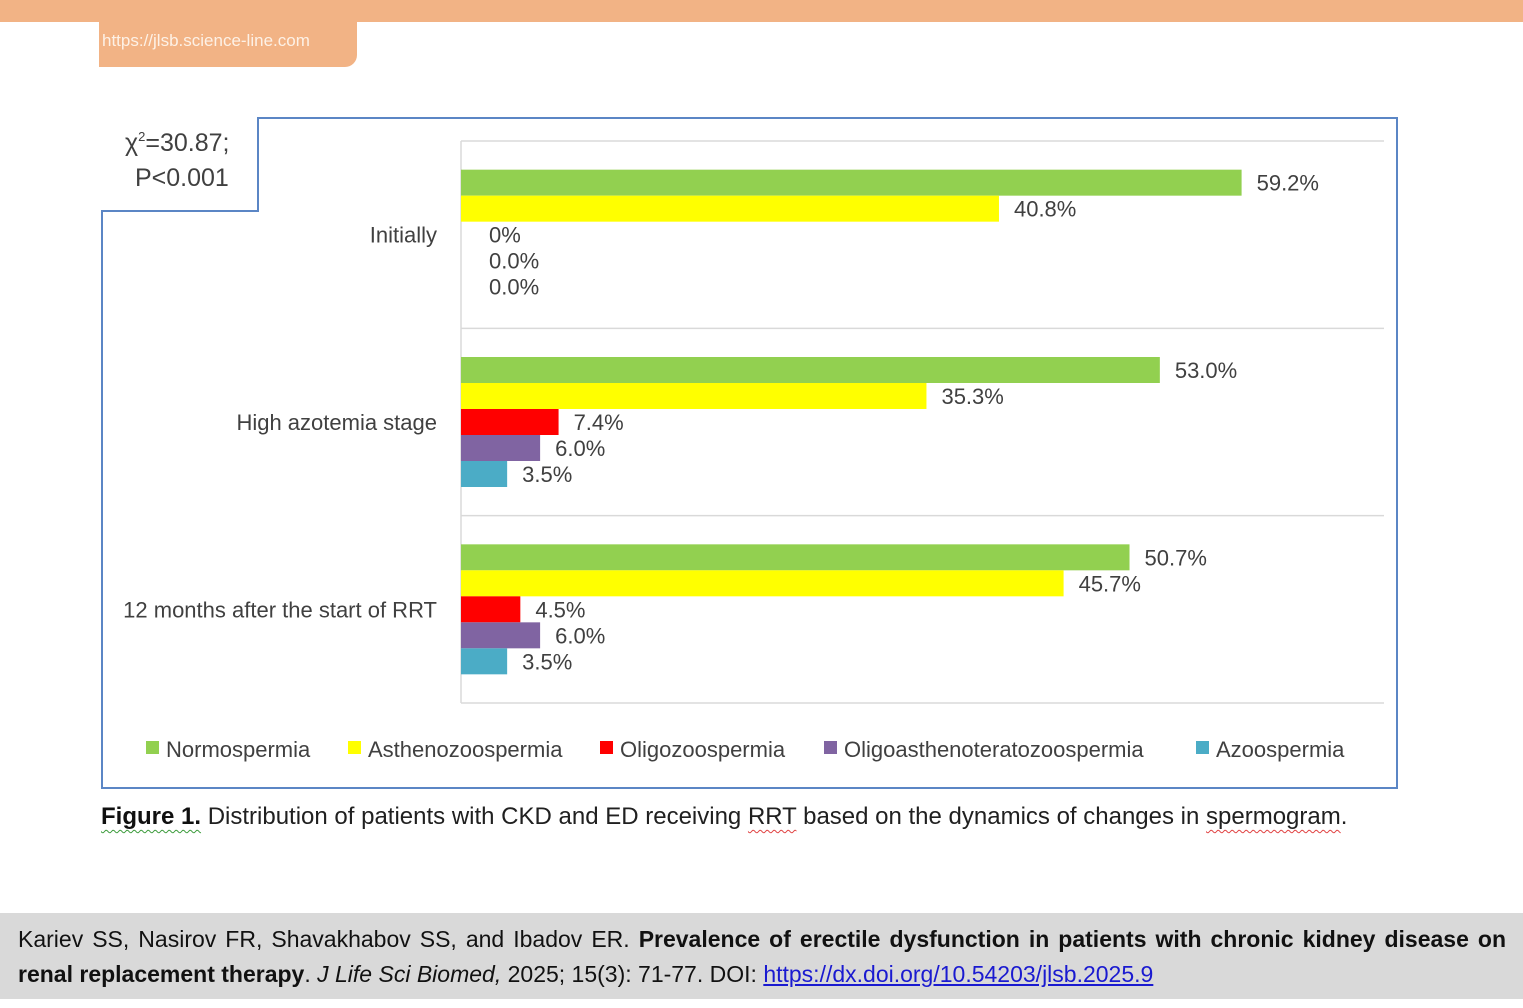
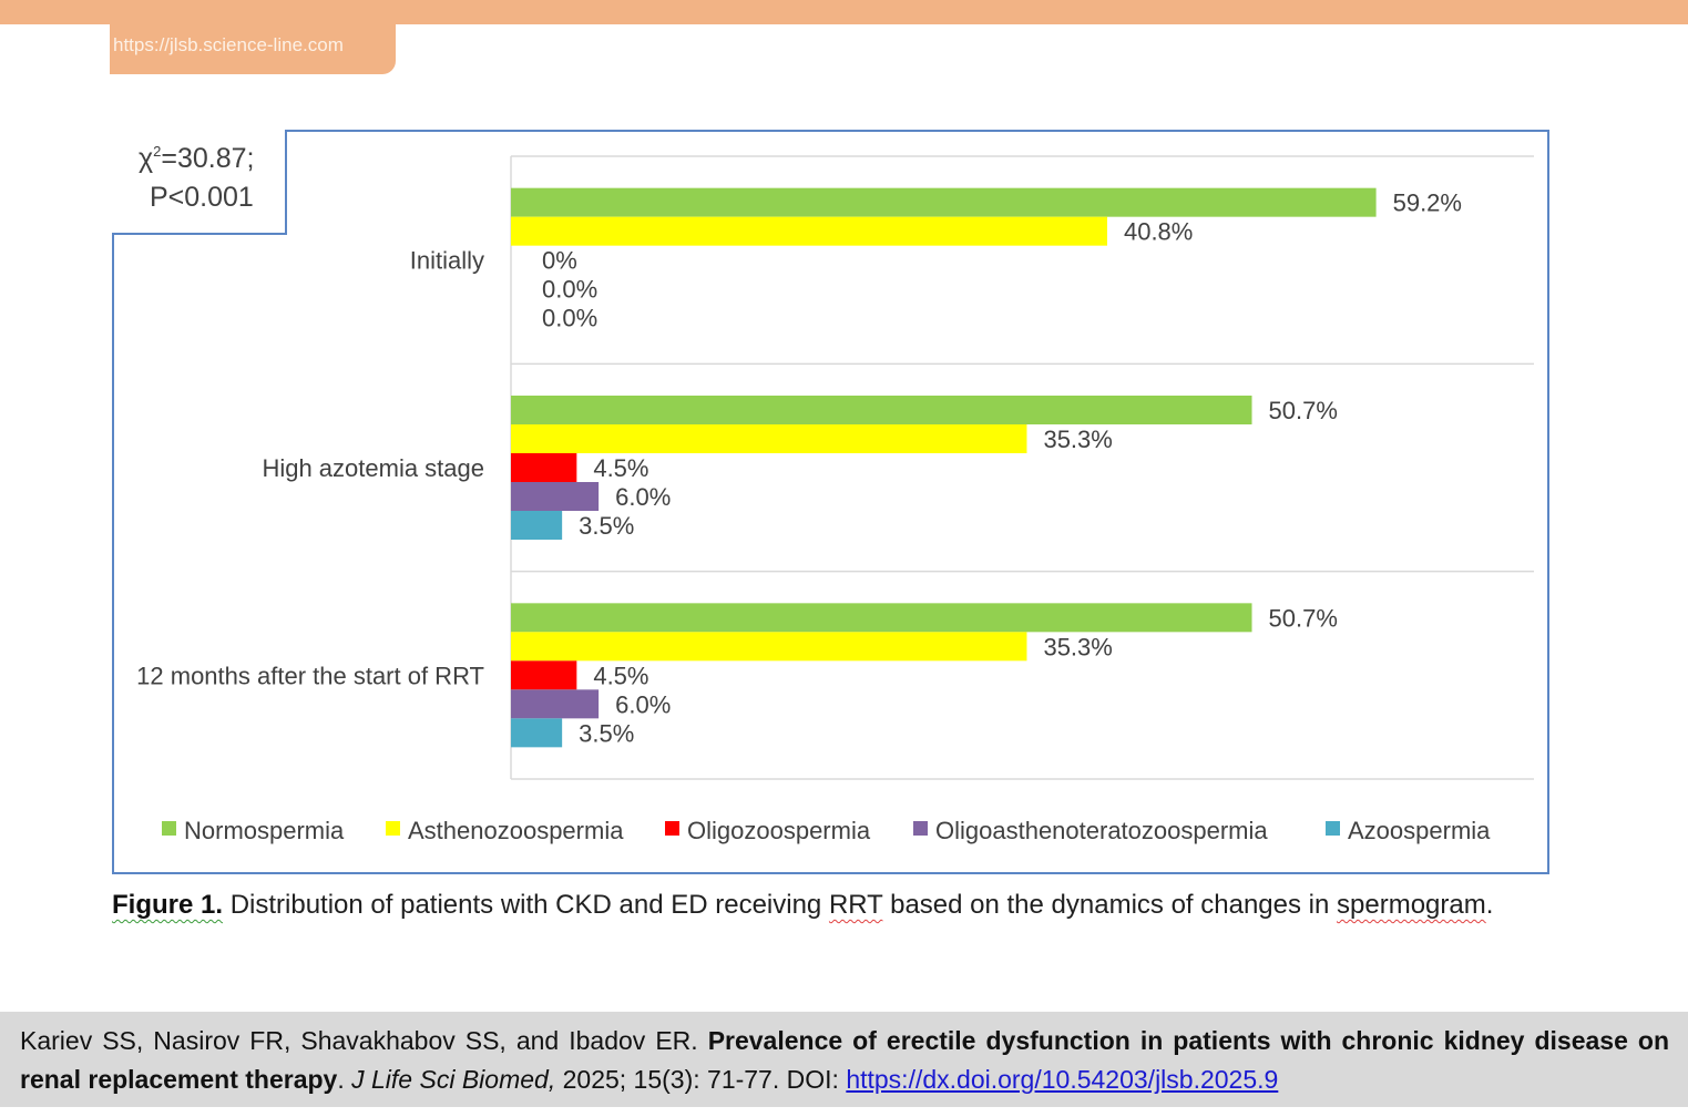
Normospermia/High azotemia stage: 53.0% -> 50.7%
Oligozoospermia/High azotemia stage: 7.4% -> 4.5%
Asthenozoospermia/12 months after the start of RRT: 45.7% -> 35.3%
